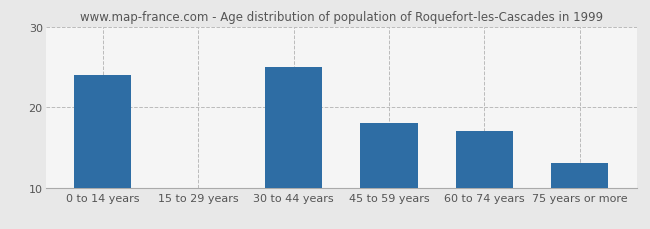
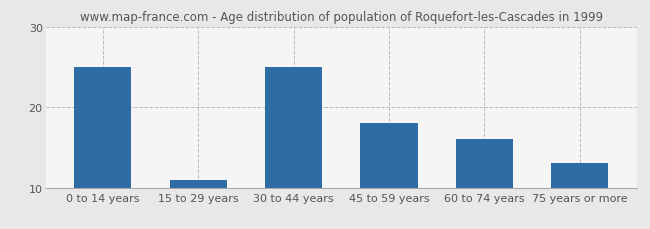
0 to 14 years: 24 -> 25
15 to 29 years: 10 -> 11
60 to 74 years: 17 -> 16
